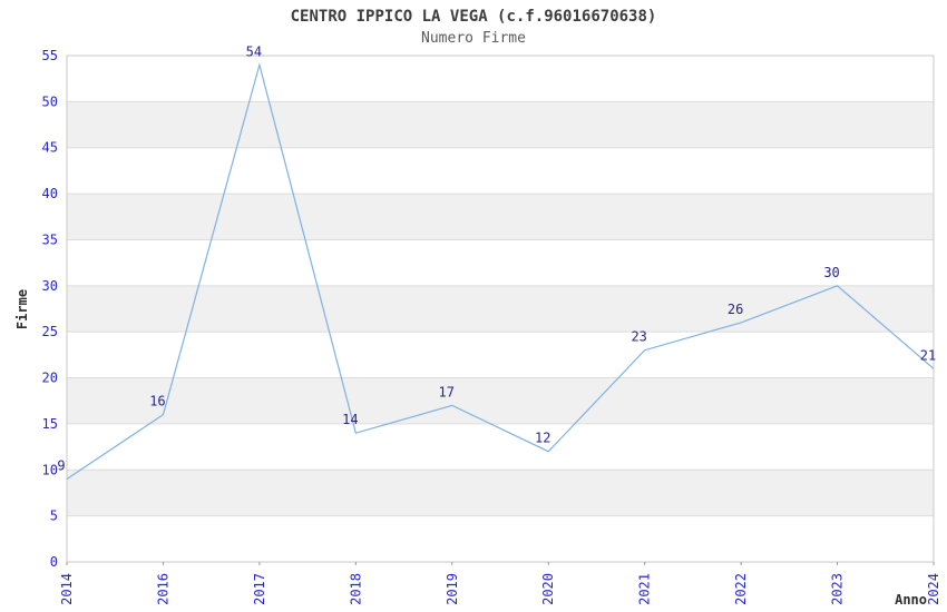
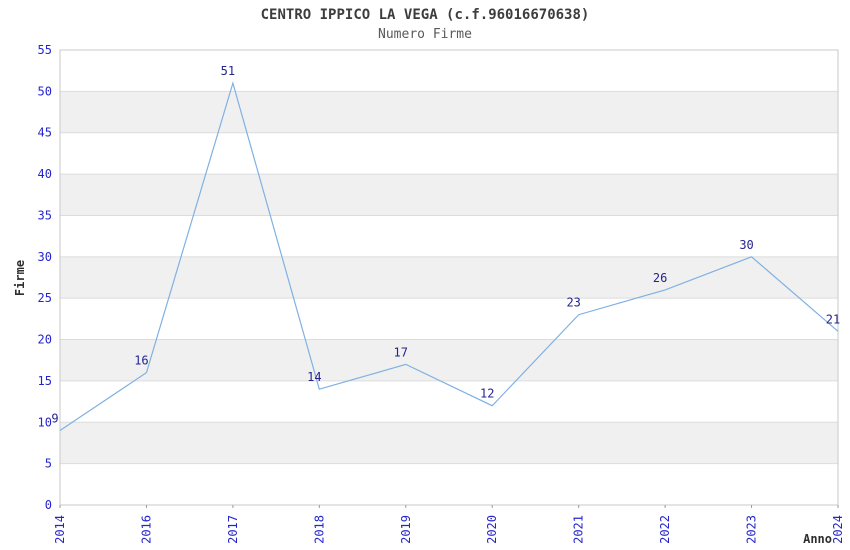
2017: 54 -> 51
